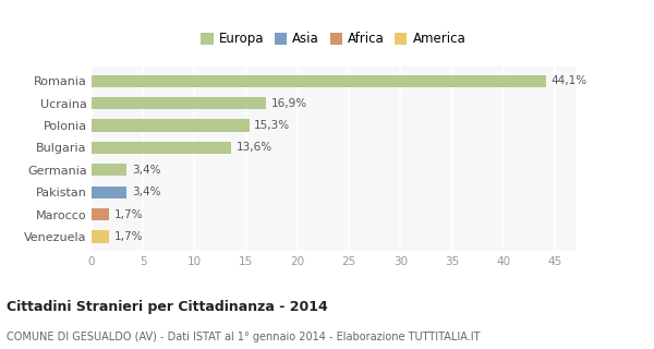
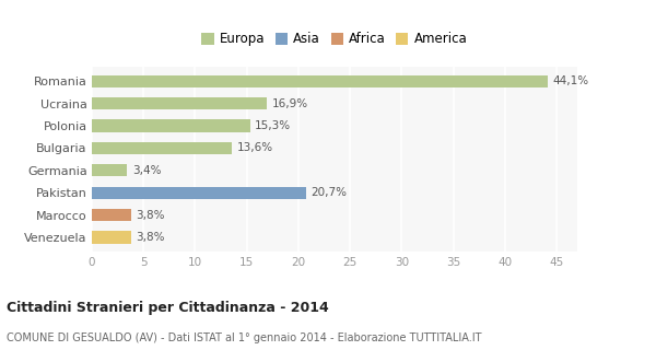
Pakistan: 3,4% -> 20,7%
Marocco: 1,7% -> 3,8%
Venezuela: 1,7% -> 3,8%
